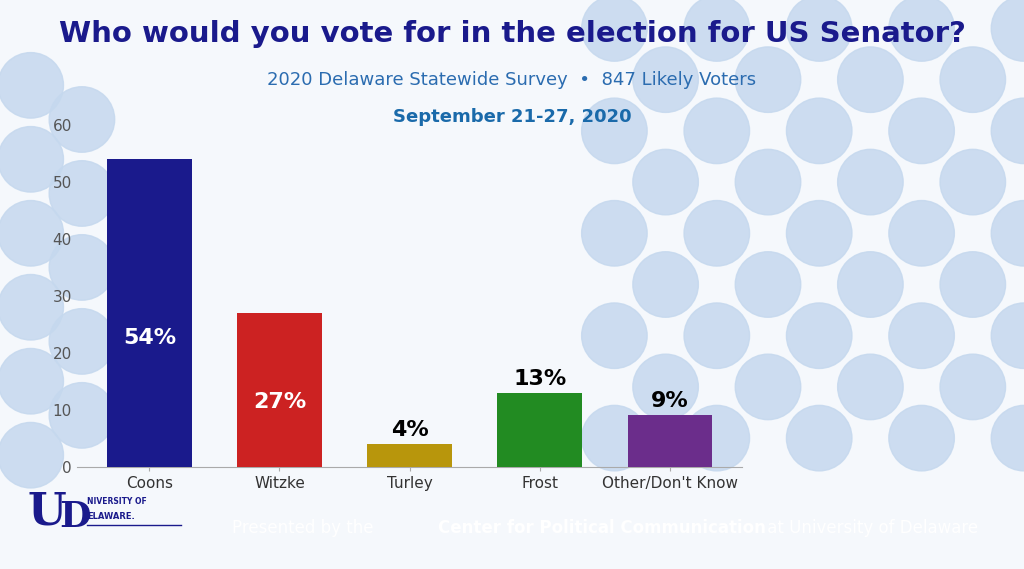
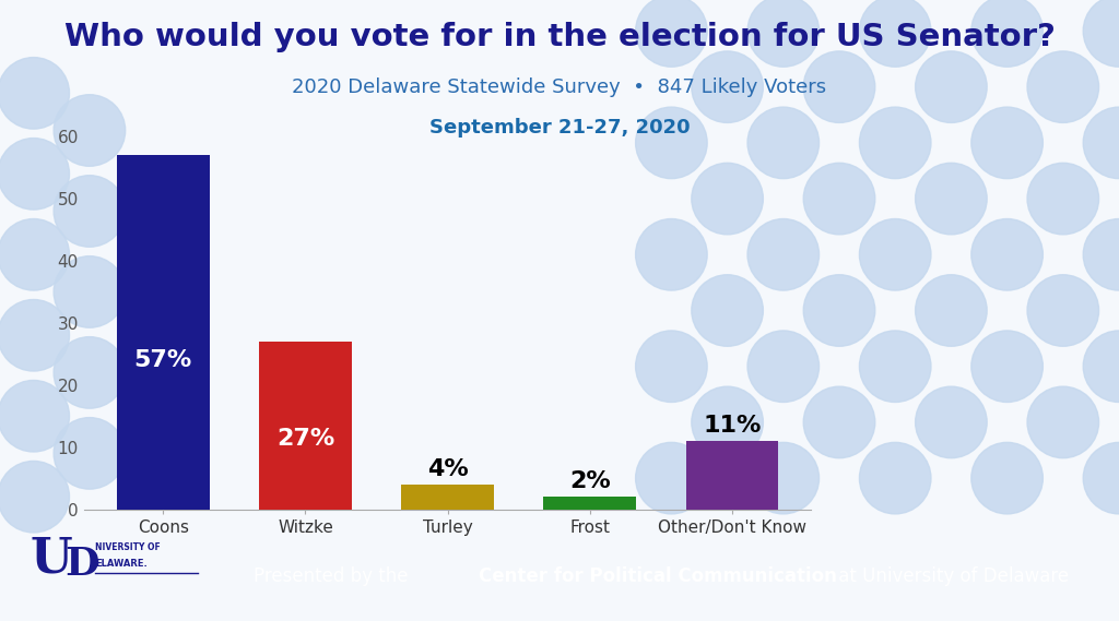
Coons: 54% -> 57%
Frost: 13% -> 2%
Other/Don't Know: 9% -> 11%
